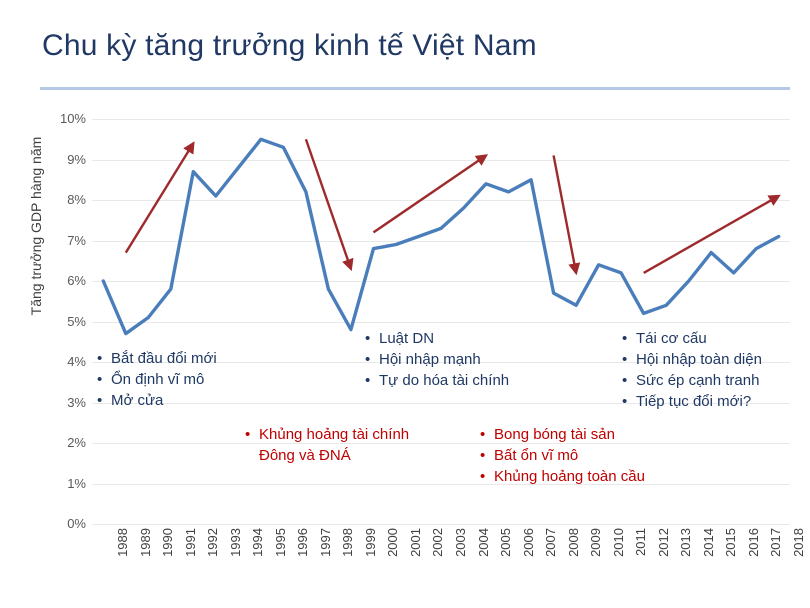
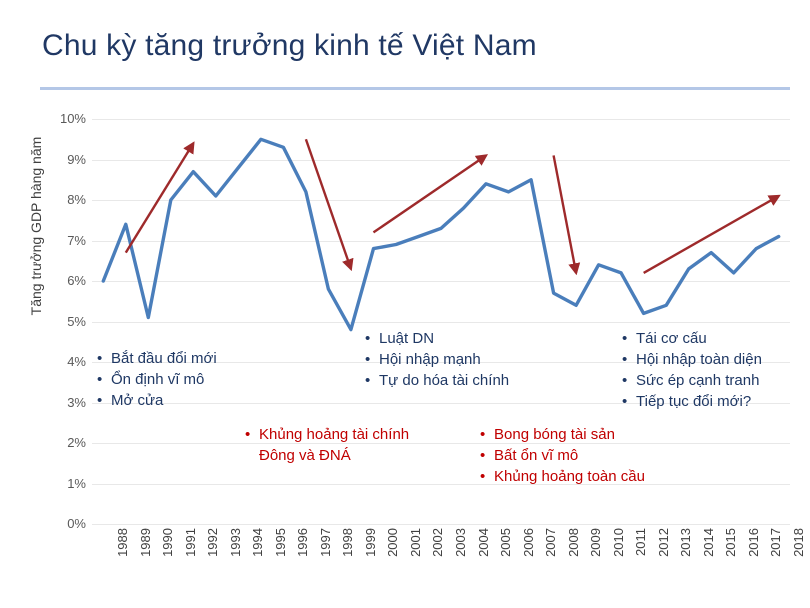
1989: 4.7% -> 7.4%
1991: 5.8% -> 8.0%
2014: 6.0% -> 6.3%
